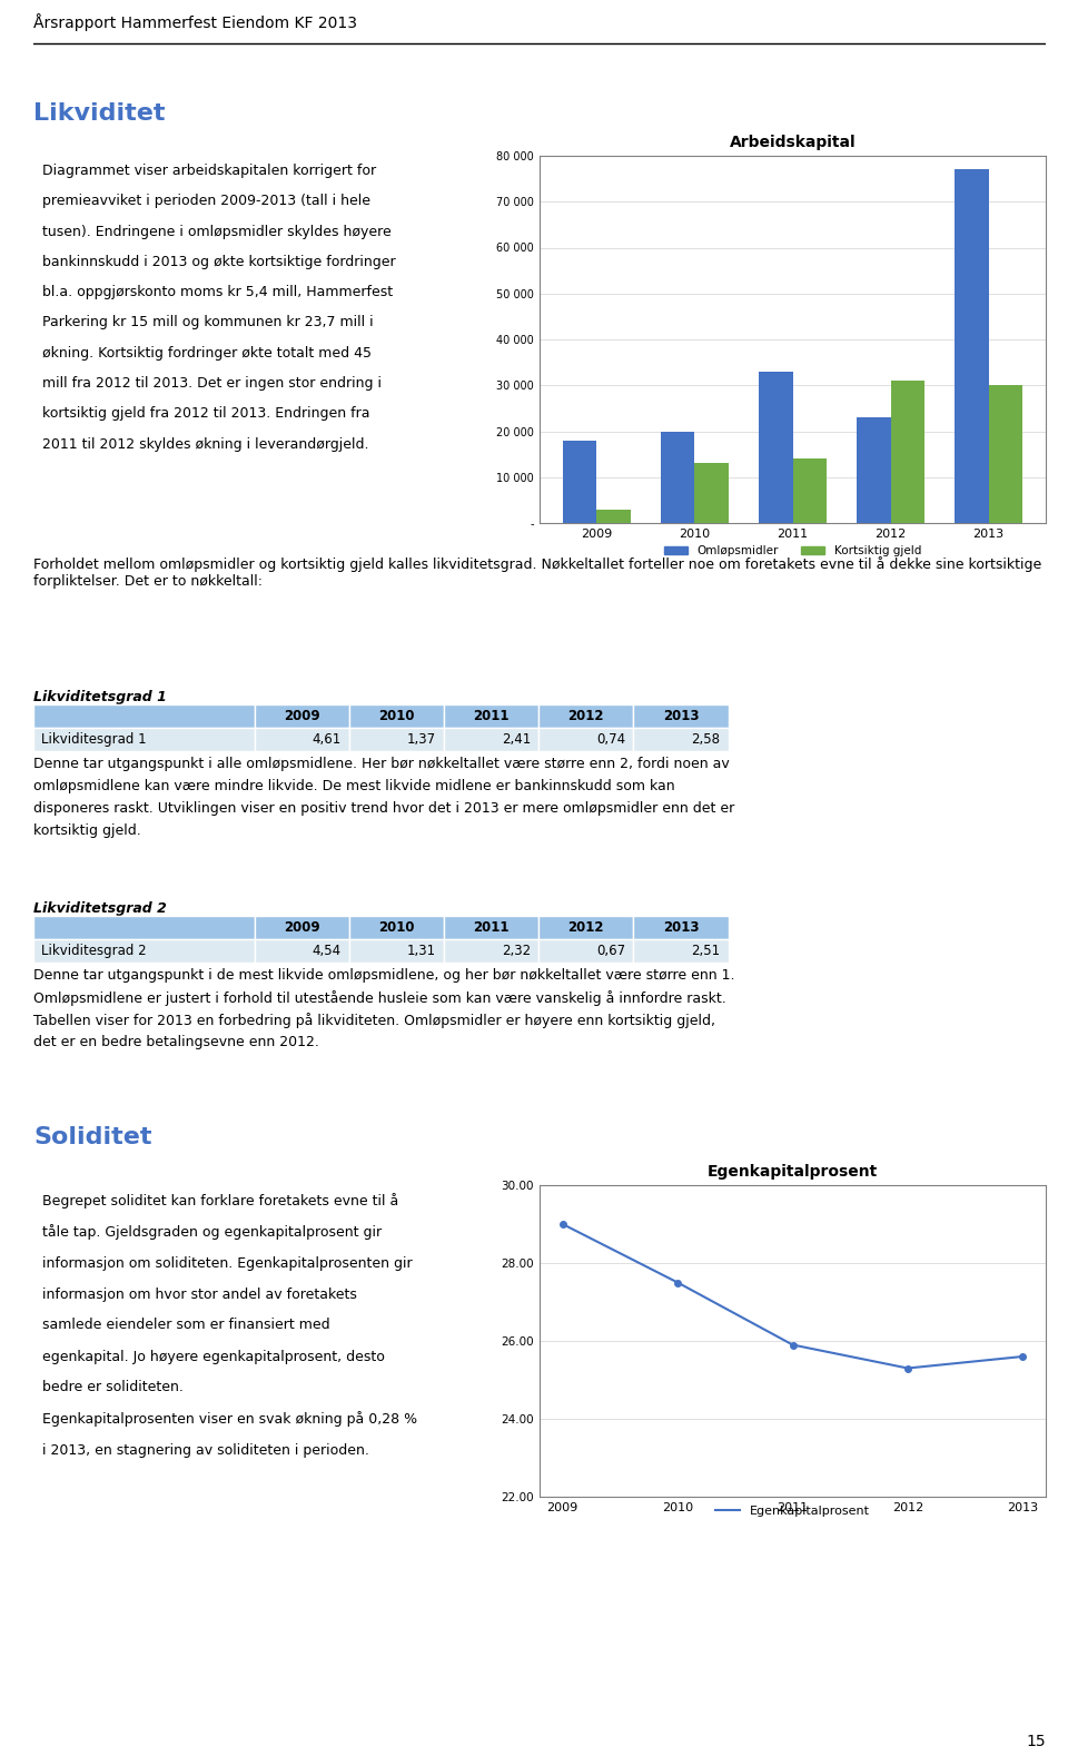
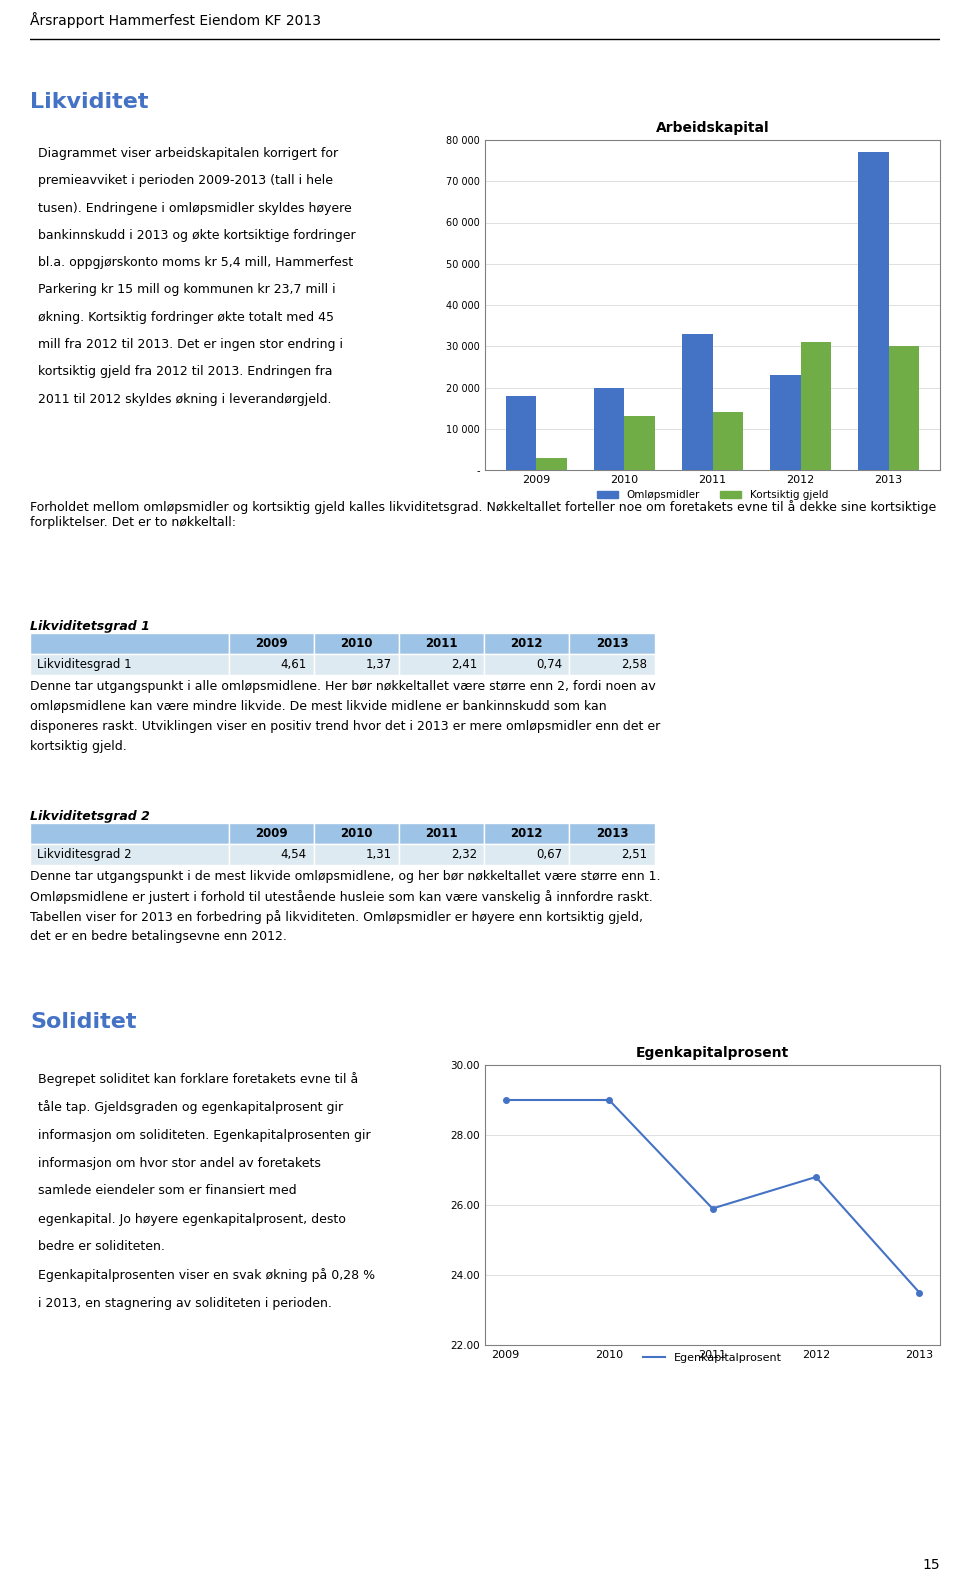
Egenkapitalprosent/2010: 27.5 -> 29.0
Egenkapitalprosent/2012: 25.3 -> 26.8
Egenkapitalprosent/2013: 25.6 -> 23.5
